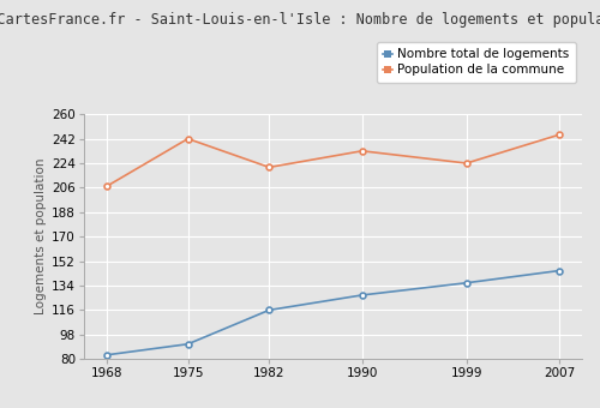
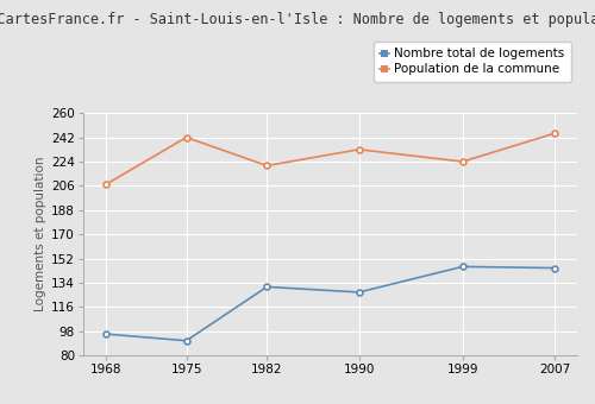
Nombre total de logements/1968: 83 -> 96
Nombre total de logements/1982: 116 -> 131
Nombre total de logements/1999: 136 -> 146
